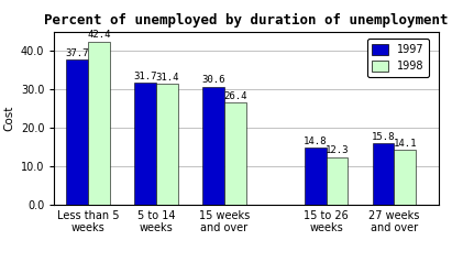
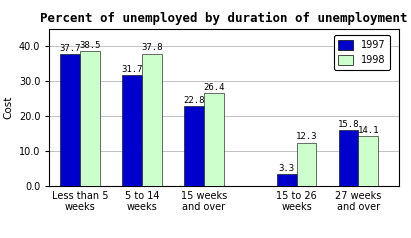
1998/Less than 5 weeks: 42.4 -> 38.5
1998/5 to 14 weeks: 31.4 -> 37.8
1997/15 weeks and over: 30.6 -> 22.8
1997/15 to 26 weeks: 14.8 -> 3.3
